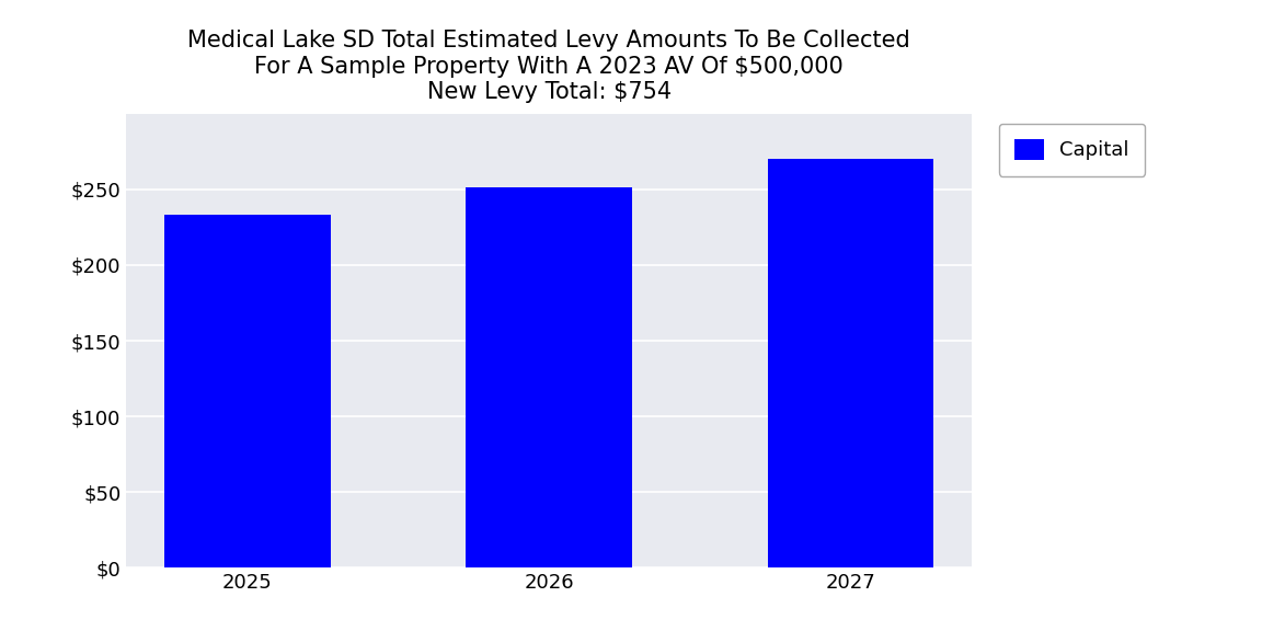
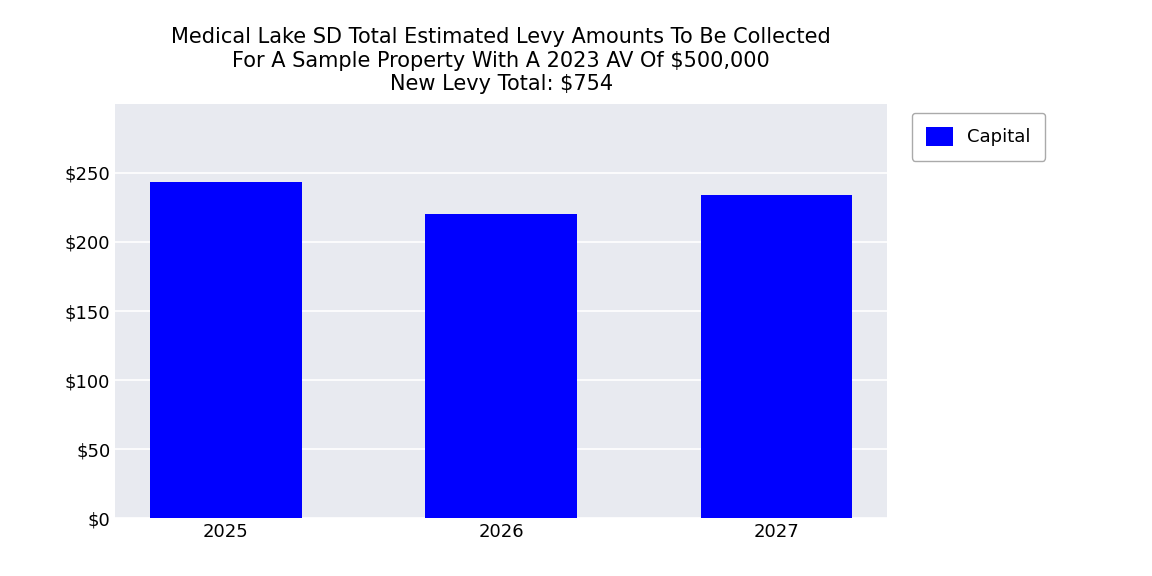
2025: $233 -> $243
2026: $251 -> $220
2027: $270 -> $234
